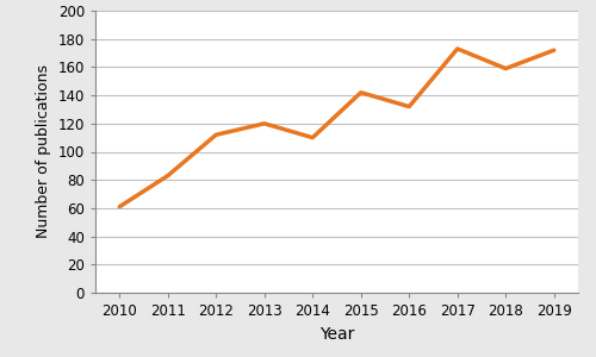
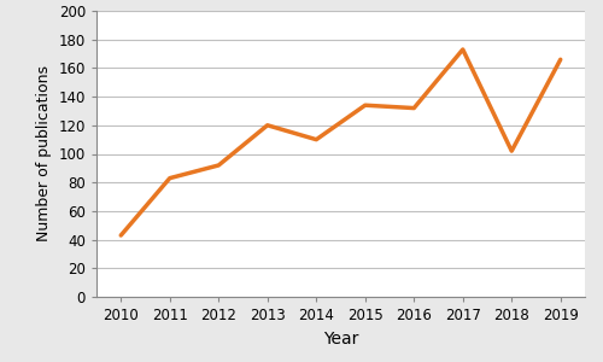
2010: 61 -> 43
2012: 112 -> 92
2015: 142 -> 134
2018: 159 -> 102
2019: 172 -> 166
